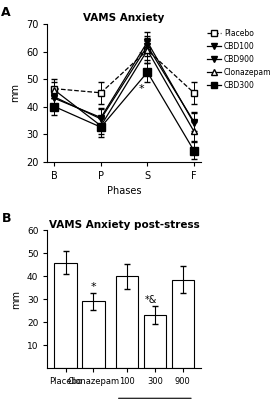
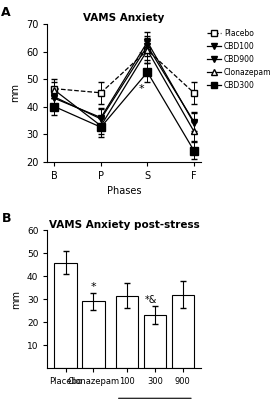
VAMS Anxiety post-stress/100: 40.0 -> 31.5
VAMS Anxiety post-stress/900: 38.5 -> 32.0
